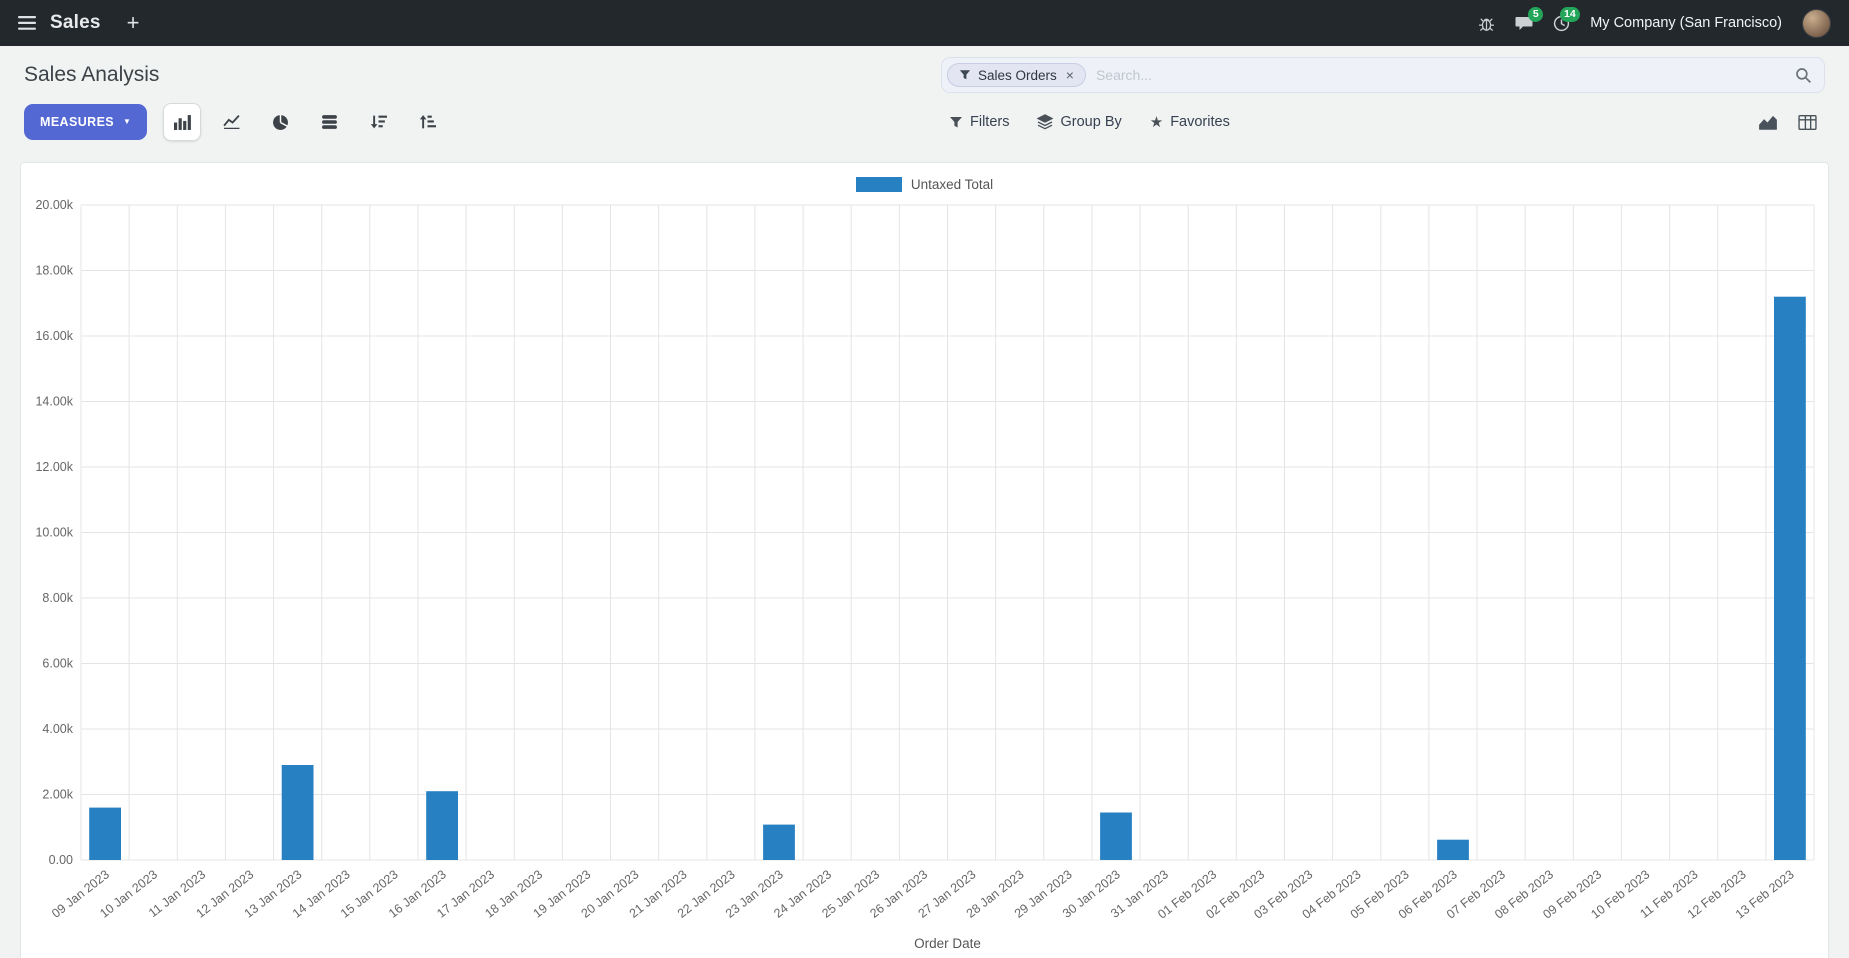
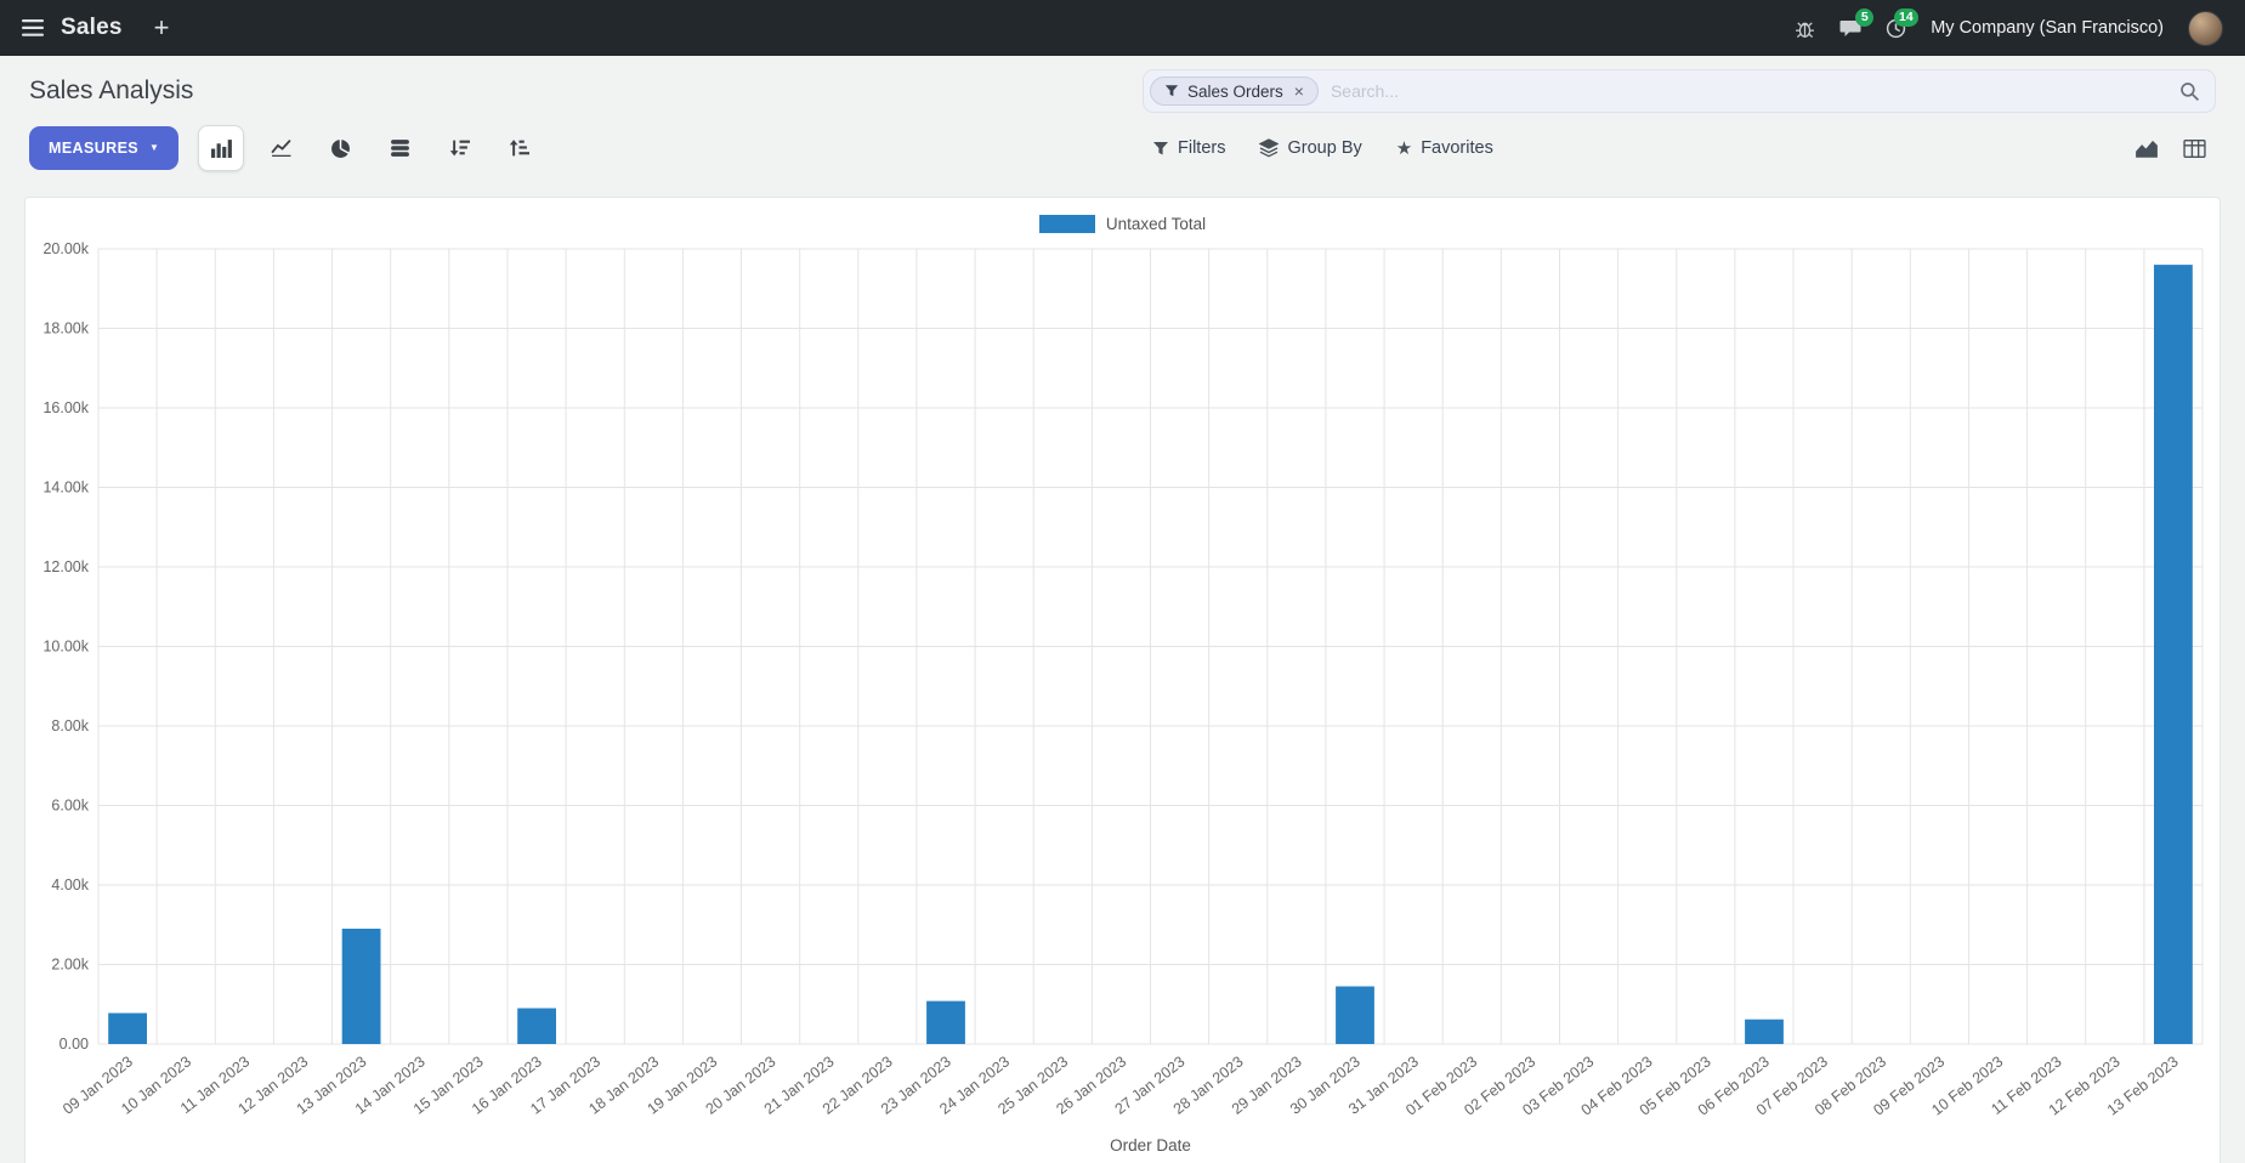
09 Jan 2023: 1.6k -> 0.8k
16 Jan 2023: 2.1k -> 0.9k
13 Feb 2023: 17.2k -> 19.6k
